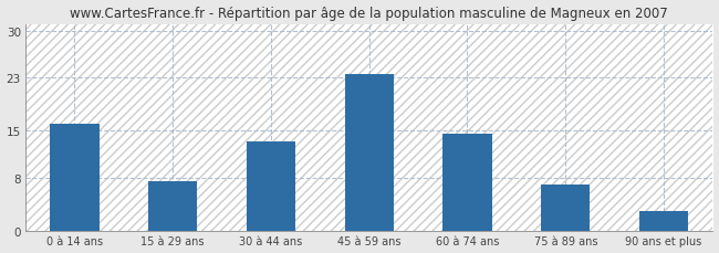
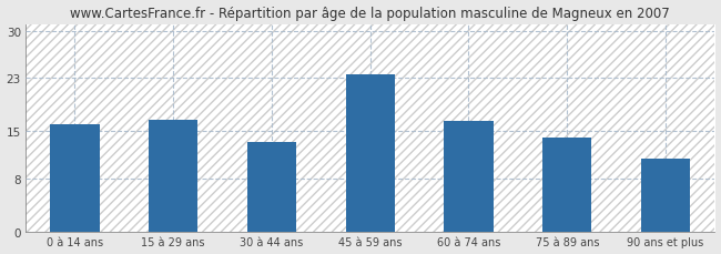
15 à 29 ans: 7.5 -> 16.8
60 à 74 ans: 14.5 -> 16.6
75 à 89 ans: 7.0 -> 14.0
90 ans et plus: 3.0 -> 11.0
